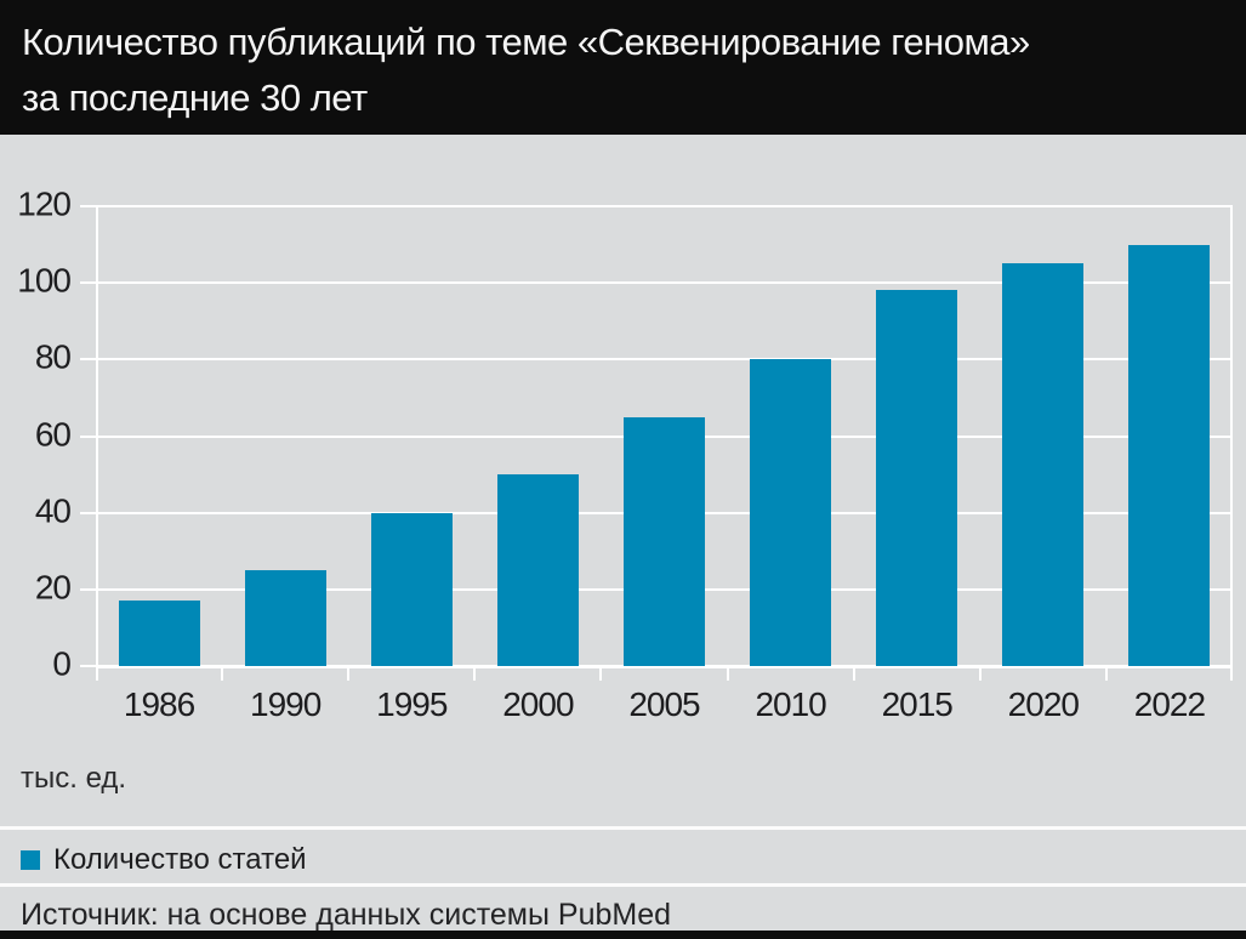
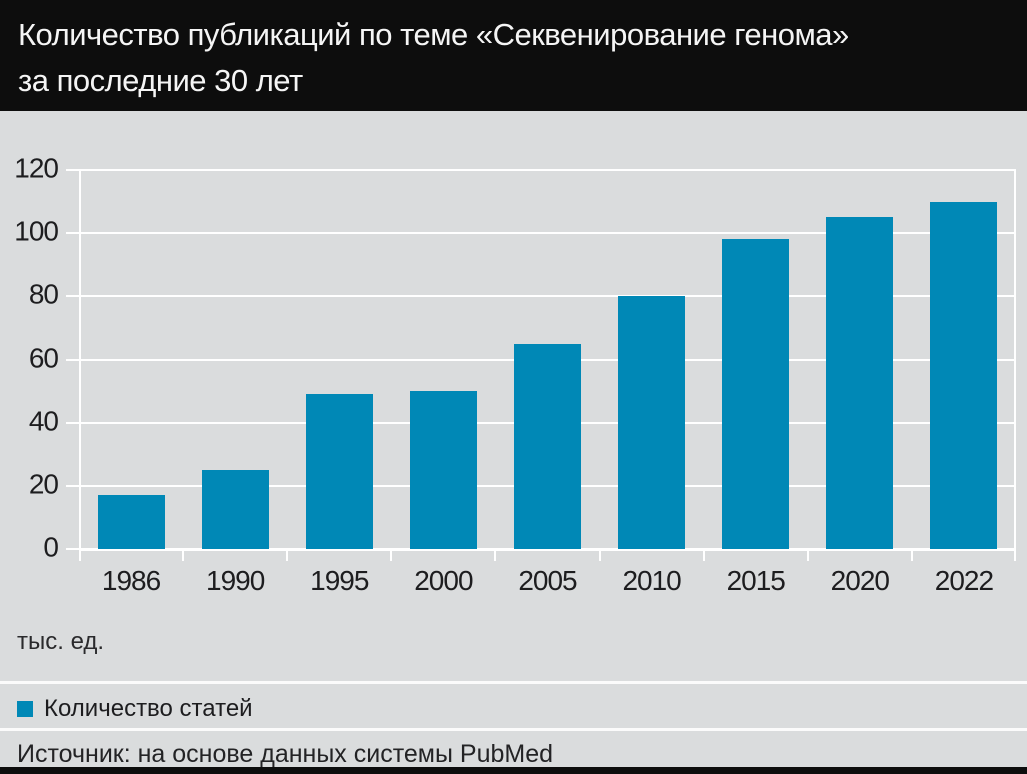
1995: 40 -> 49
